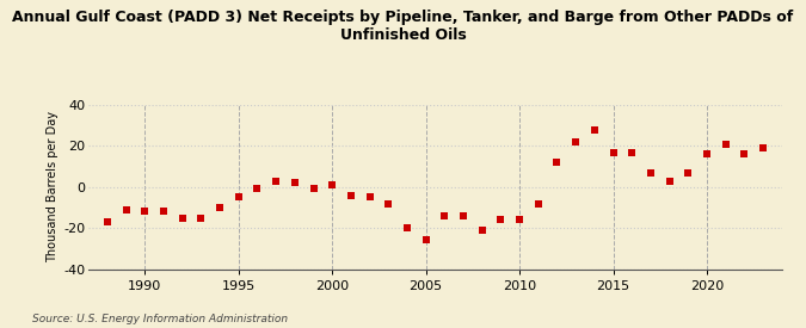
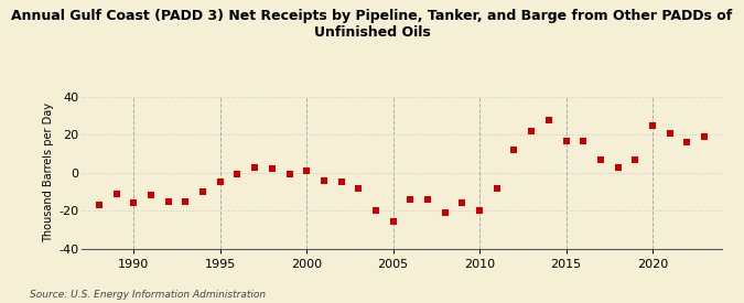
1990: -12 -> -16
2010: -16 -> -20
2020: 16 -> 25
